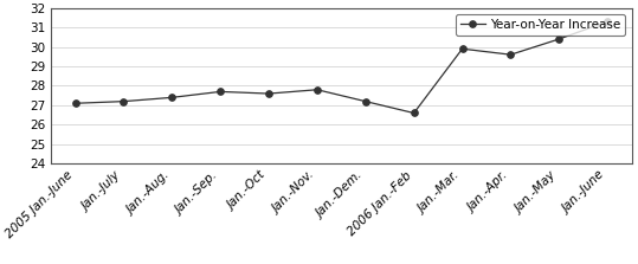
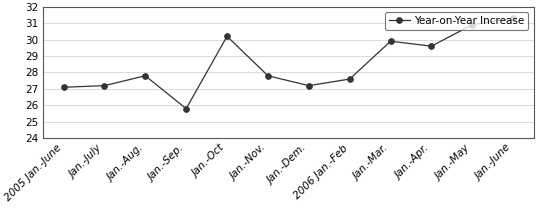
Jan.-Aug.: 27.4 -> 27.8
Jan.-Sep.: 27.7 -> 25.8
Jan.-Oct: 27.6 -> 30.2
2006 Jan.-Feb: 26.6 -> 27.6
Jan.-May: 30.4 -> 30.9
